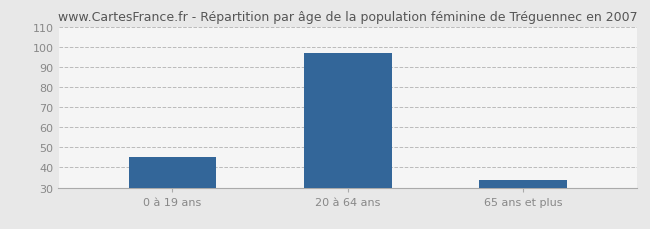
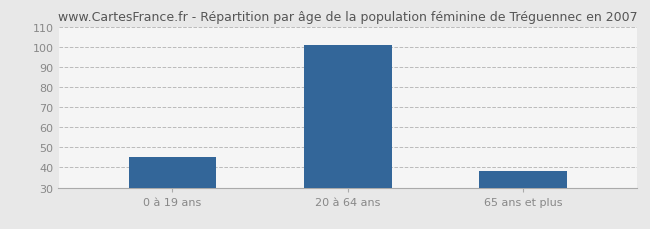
20 à 64 ans: 97 -> 101
65 ans et plus: 34 -> 38
